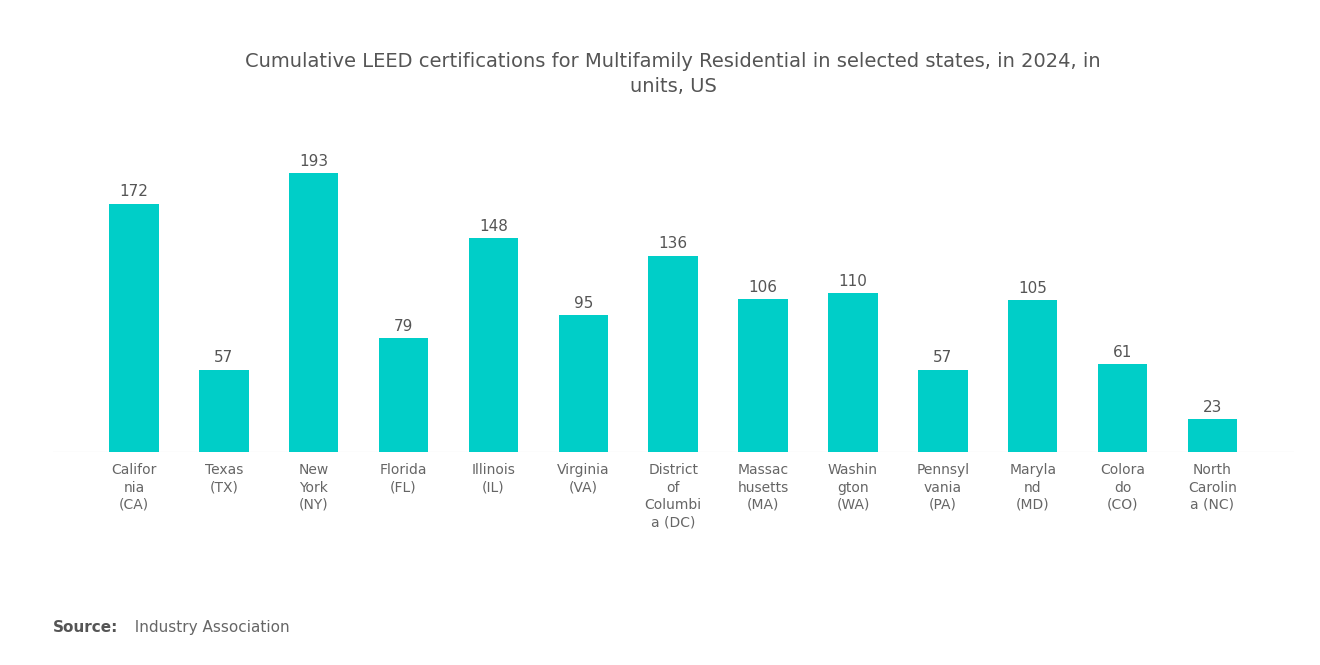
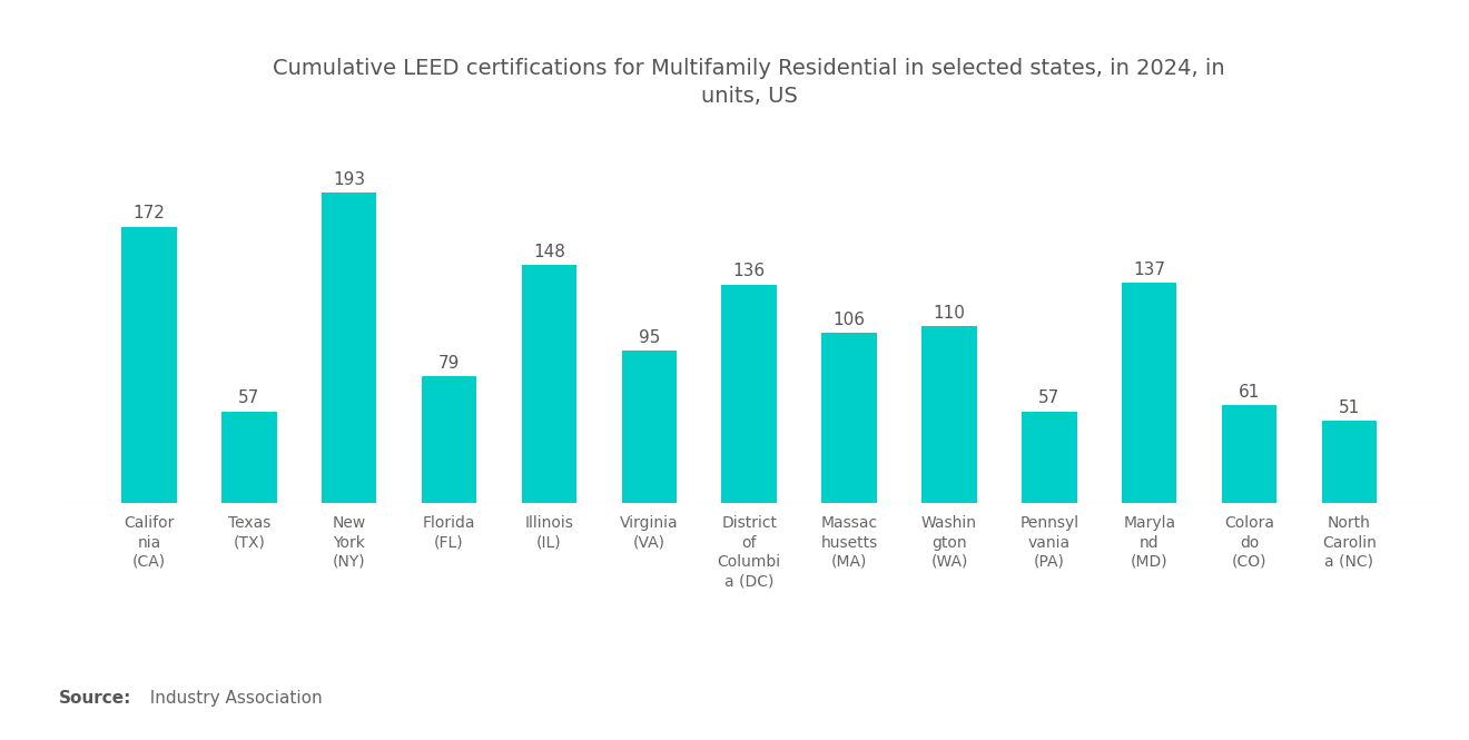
Maryla nd (MD): 105 -> 137
North Carolin a (NC): 23 -> 51
